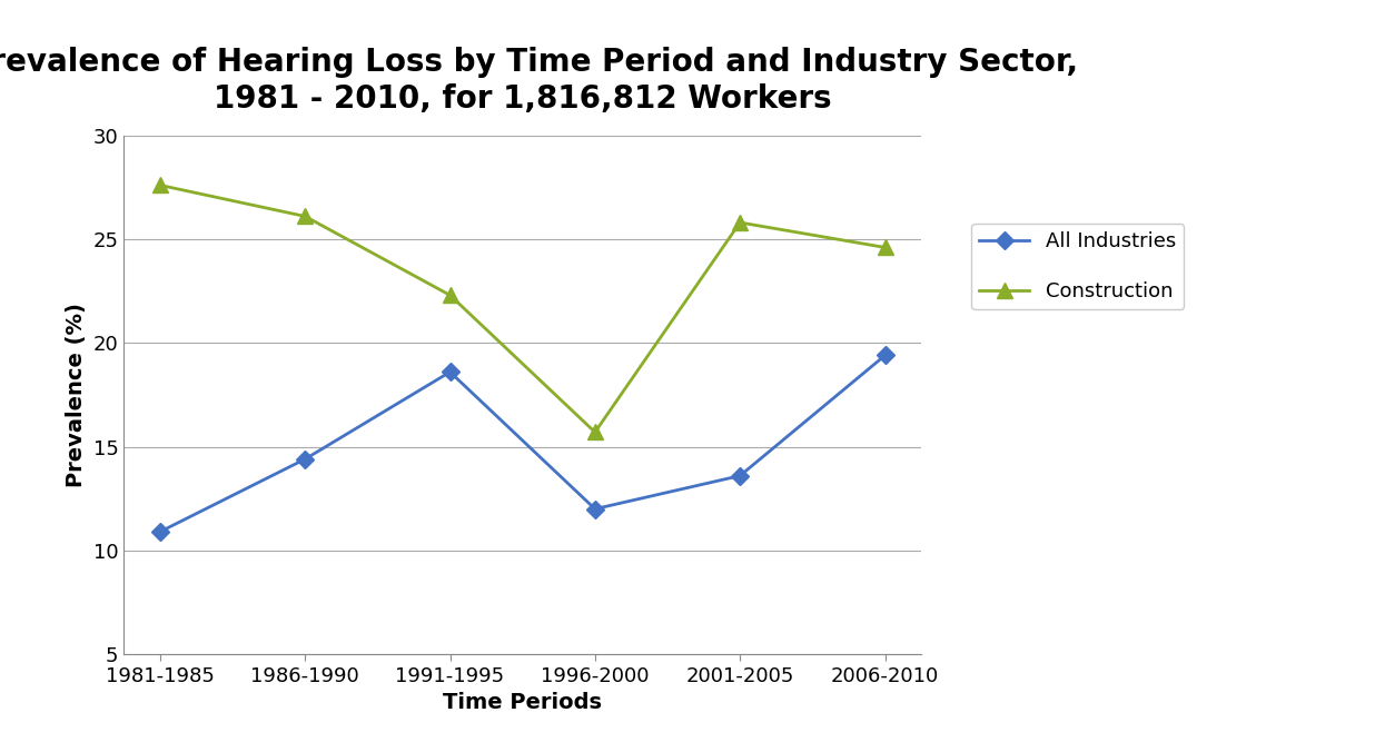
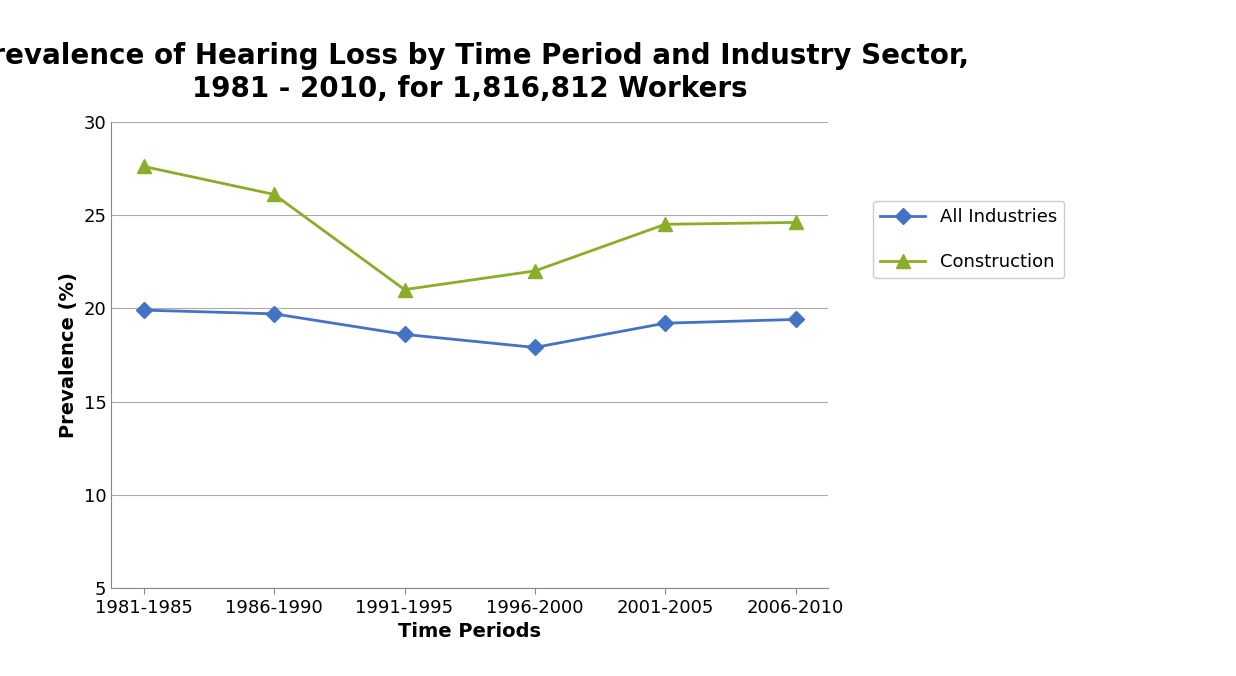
All Industries/1981-1985: 10.9 -> 19.9
All Industries/1986-1990: 14.4 -> 19.7
Construction/1991-1995: 22.3 -> 21.0
All Industries/1996-2000: 12.0 -> 17.9
Construction/1996-2000: 15.7 -> 22.0
All Industries/2001-2005: 13.6 -> 19.2
Construction/2001-2005: 25.8 -> 24.5
